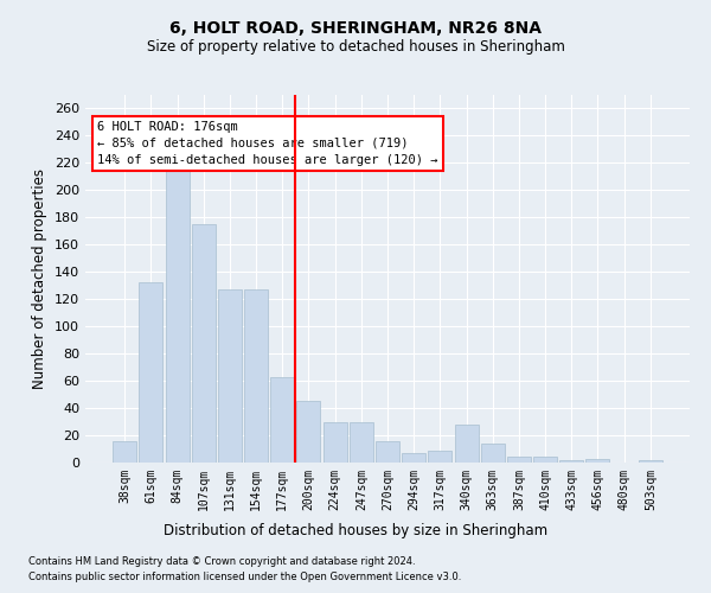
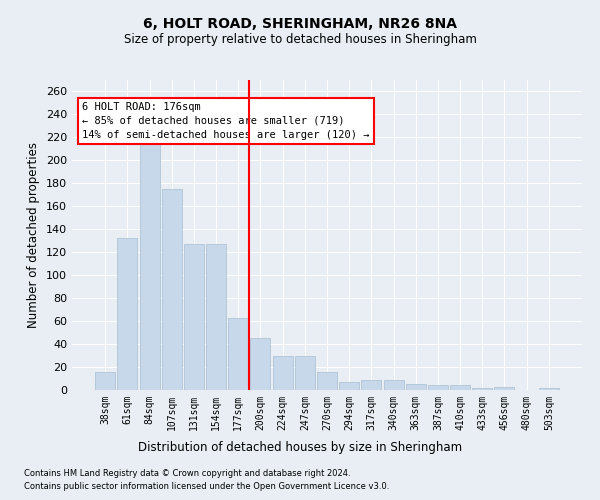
340sqm: 28 -> 9
363sqm: 14 -> 5
